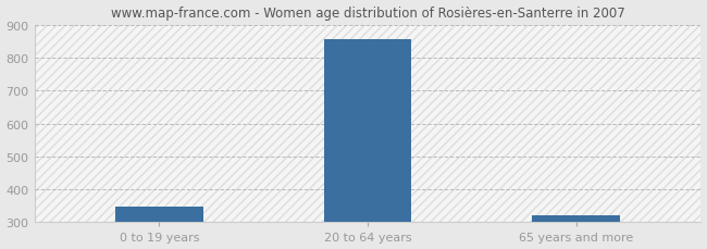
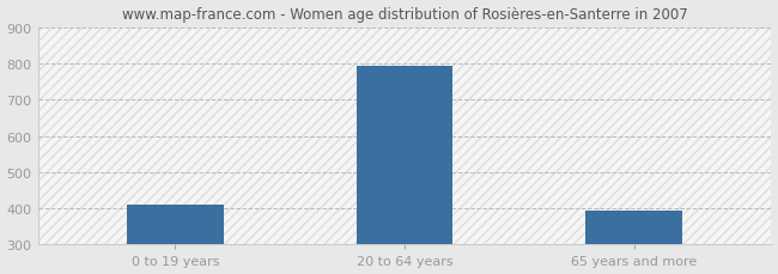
0 to 19 years: 348 -> 410
20 to 64 years: 858 -> 795
65 years and more: 322 -> 395
